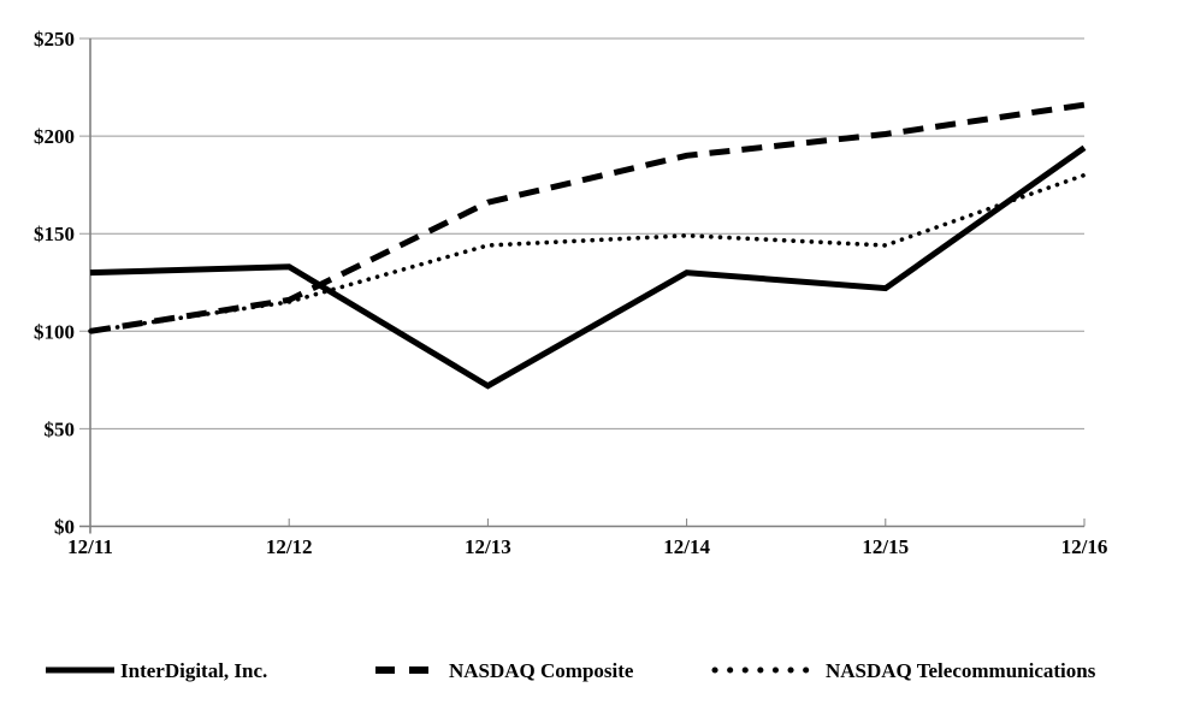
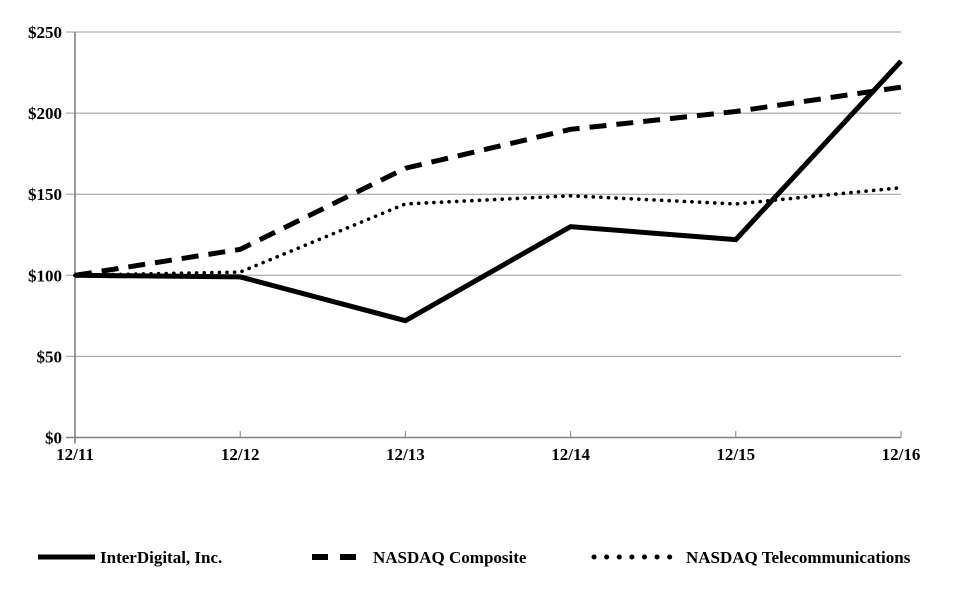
InterDigital, Inc./12/11: $130 -> $100
InterDigital, Inc./12/12: $133 -> $99
NASDAQ Telecommunications/12/12: $115 -> $102
InterDigital, Inc./12/16: $194 -> $232
NASDAQ Telecommunications/12/16: $180 -> $154
